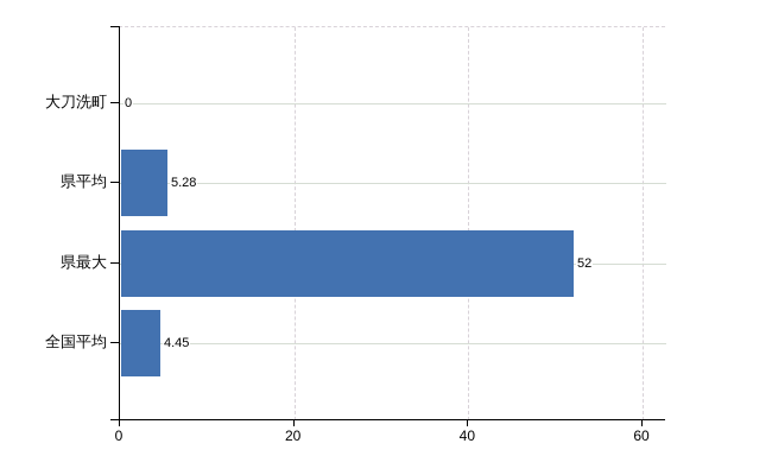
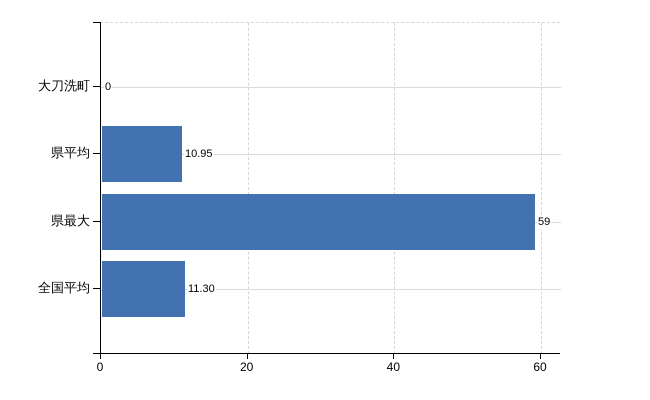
県平均: 5.28 -> 10.95
県最大: 52 -> 59
全国平均: 4.45 -> 11.30
